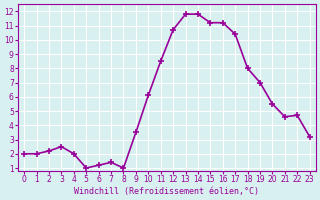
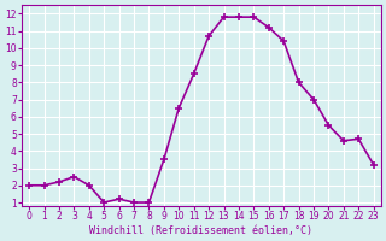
7: 1.4 -> 1.0
10: 6.1 -> 6.5
15: 11.2 -> 11.8
